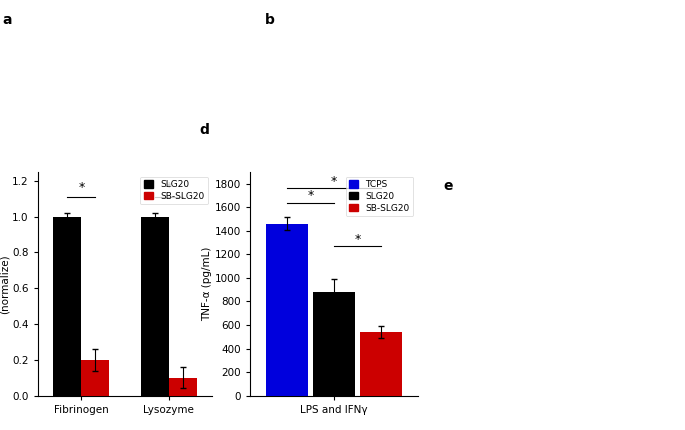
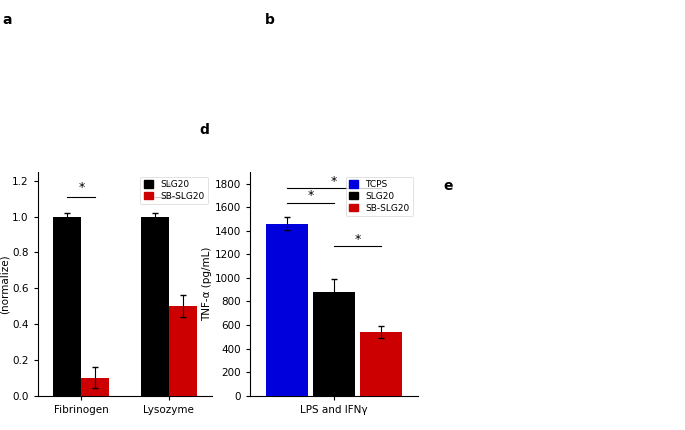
SB-SLG20/Fibrinogen: 0.2 -> 0.1
SB-SLG20/Lysozyme: 0.1 -> 0.5
